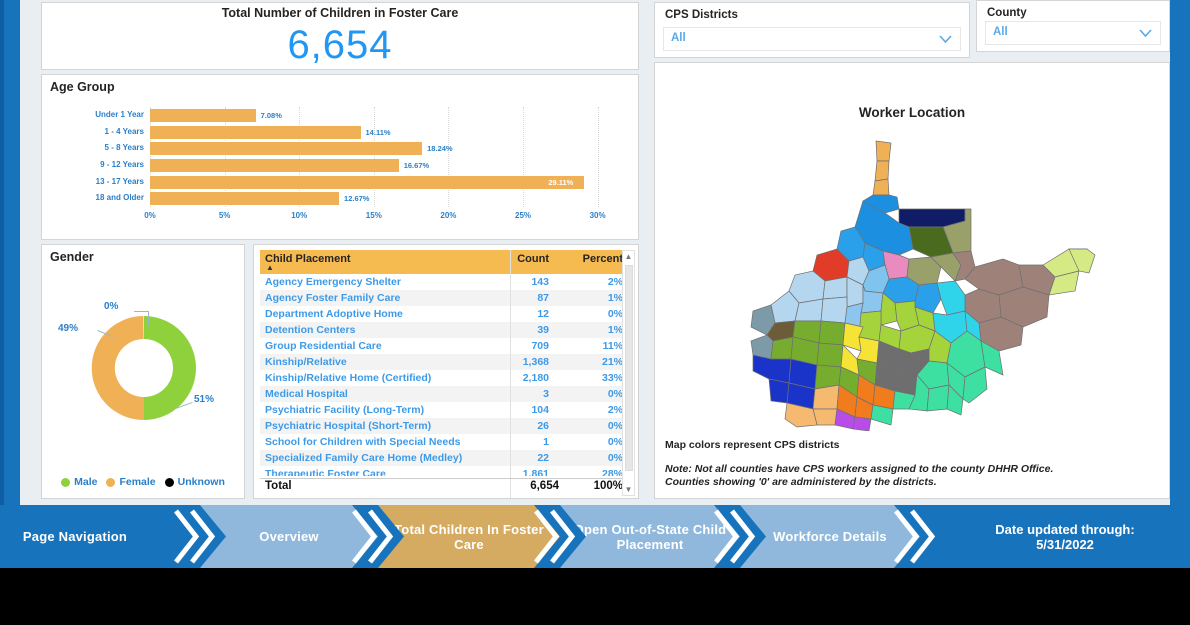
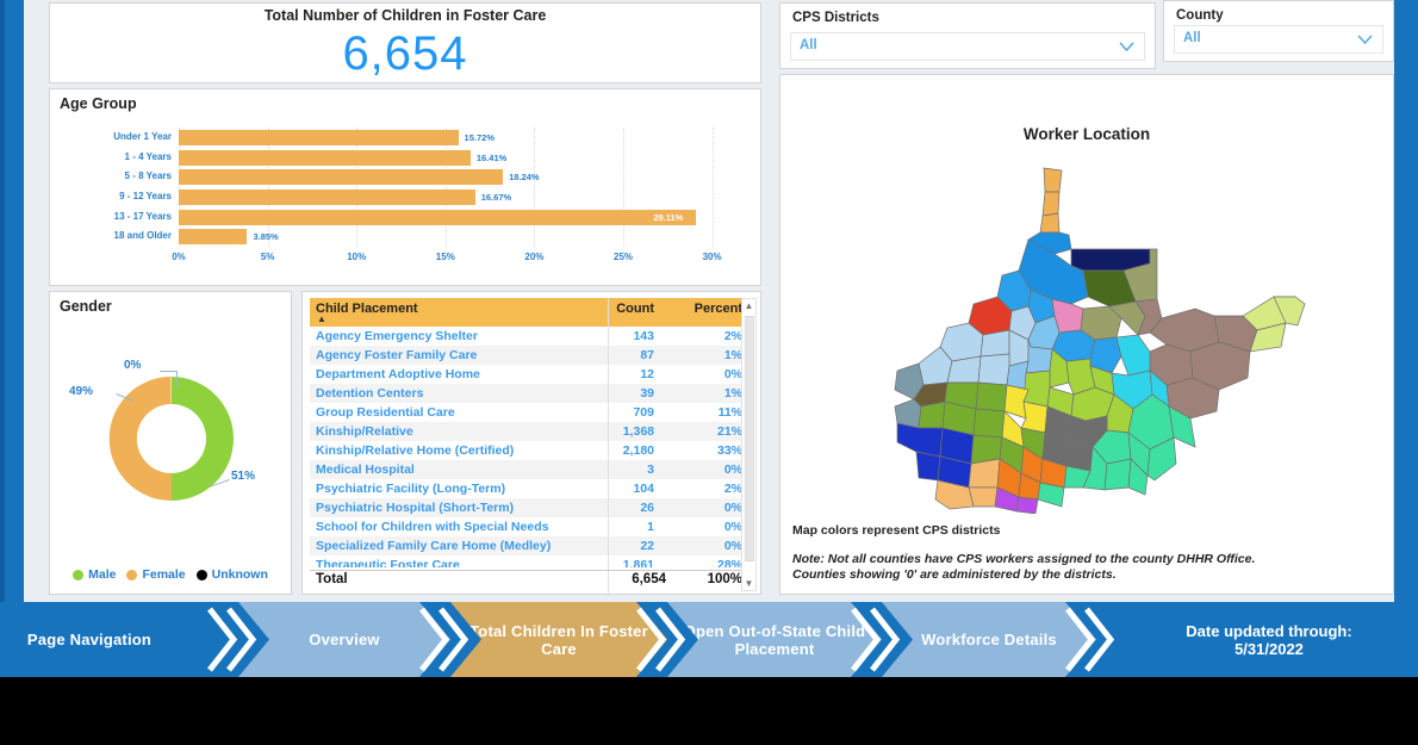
Age Group/Under 1 Year: 7.08% -> 15.72%
Age Group/1 - 4 Years: 14.11% -> 16.41%
Age Group/18 and Older: 12.67% -> 3.85%
